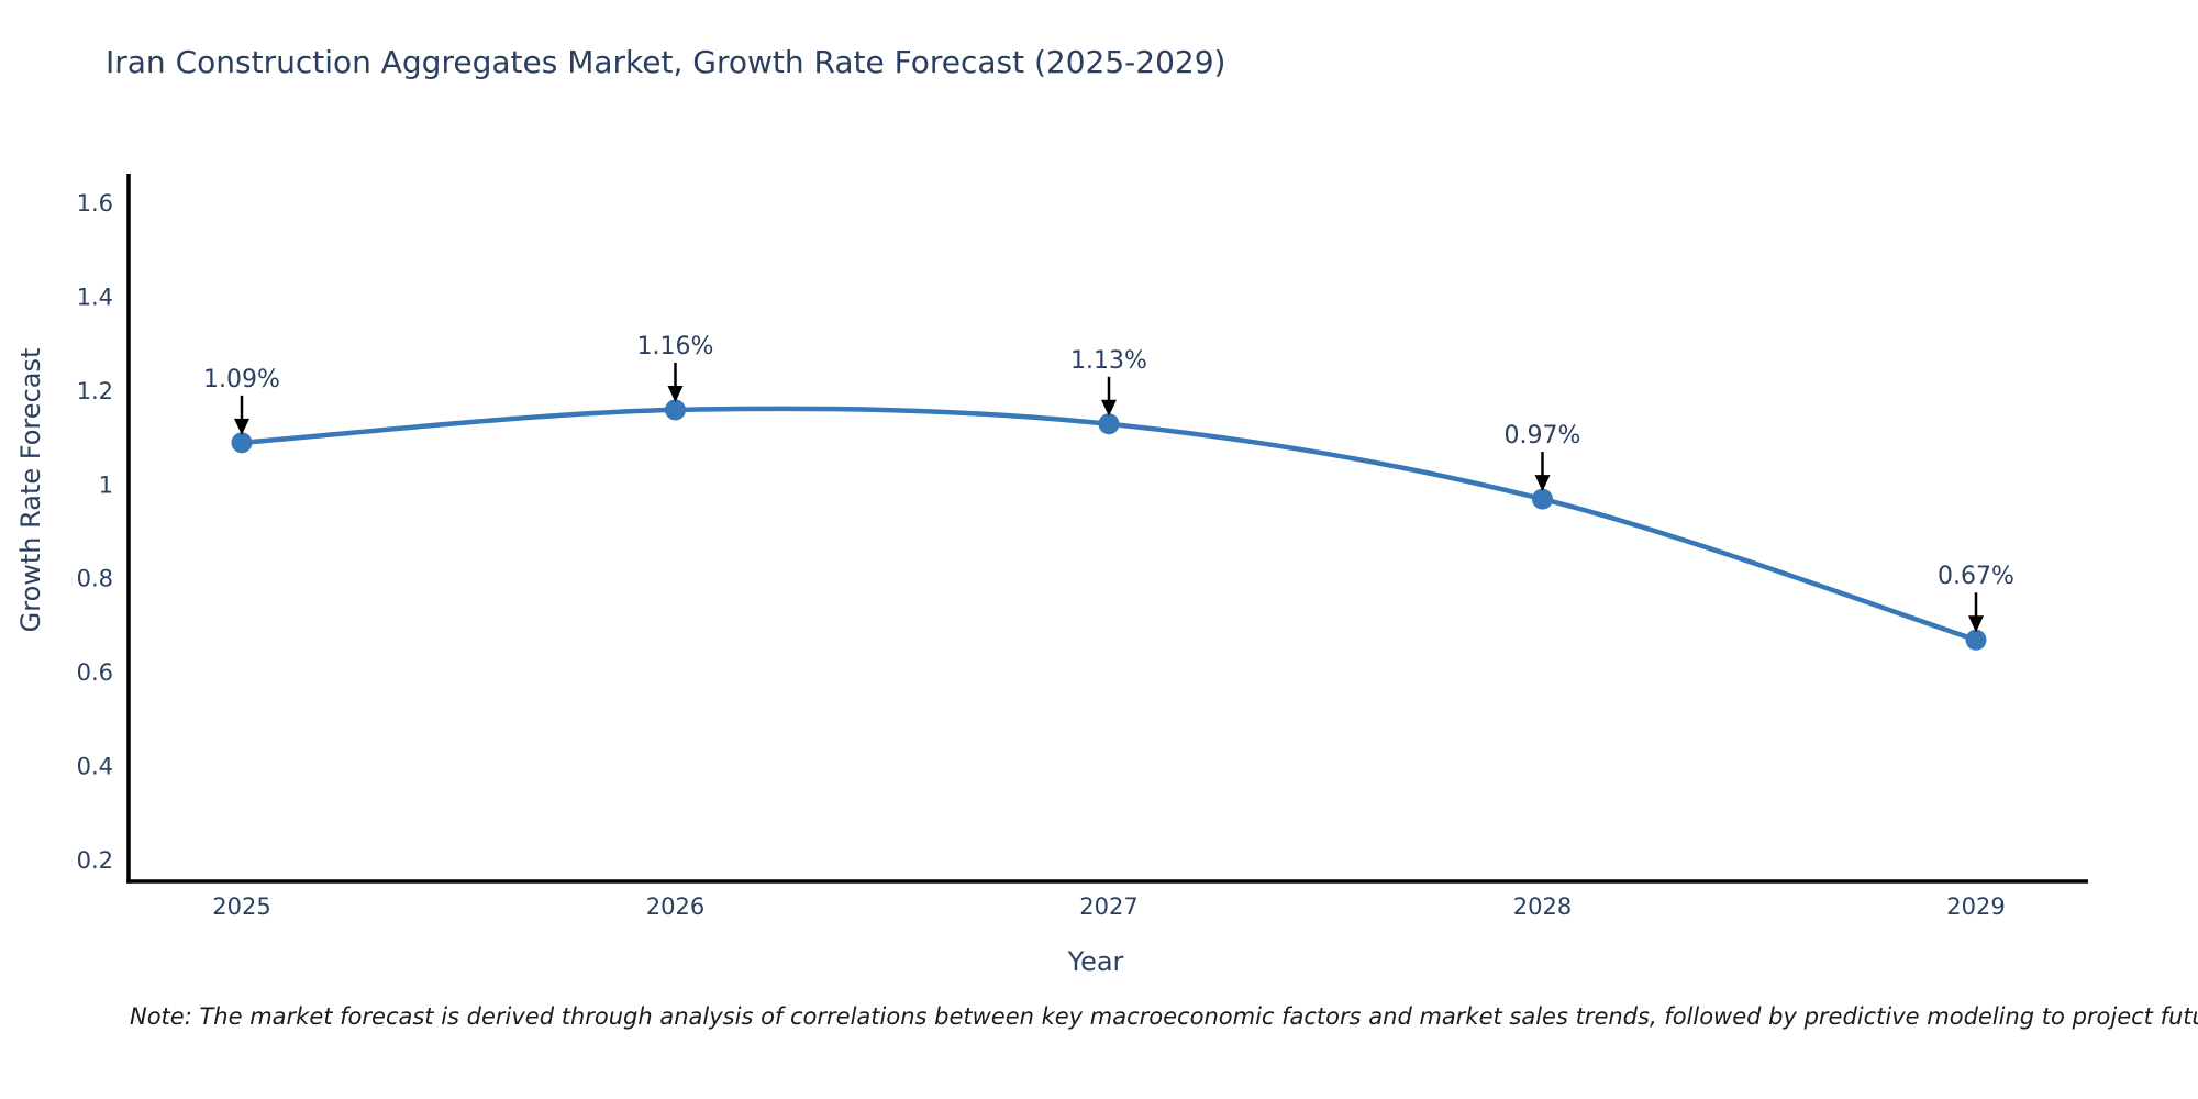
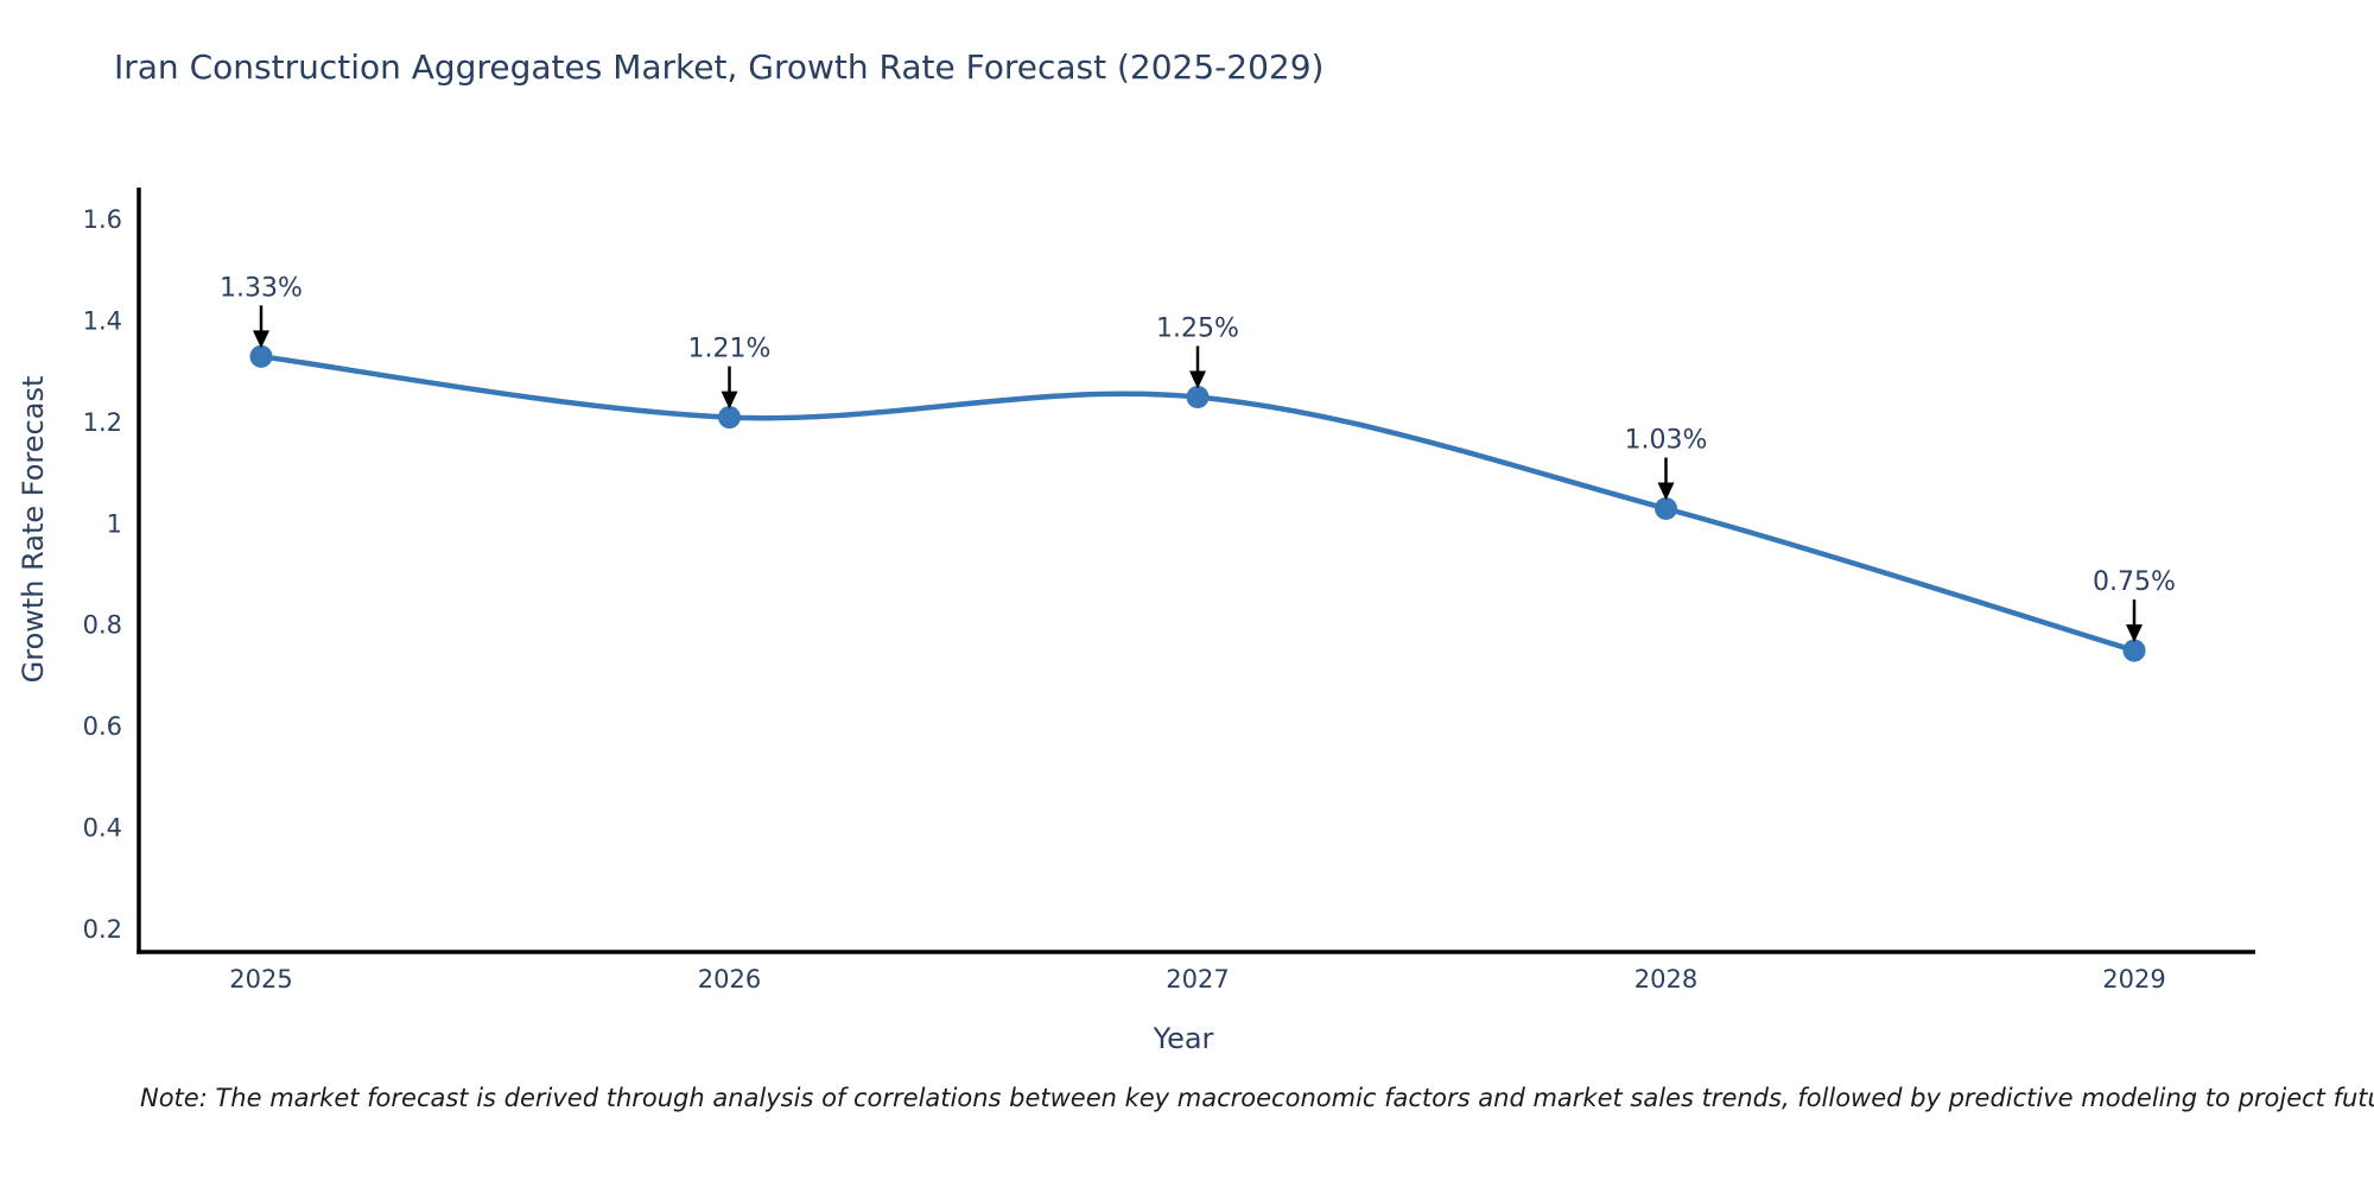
2025: 1.09% -> 1.33%
2026: 1.16% -> 1.21%
2027: 1.13% -> 1.25%
2028: 0.97% -> 1.03%
2029: 0.67% -> 0.75%
